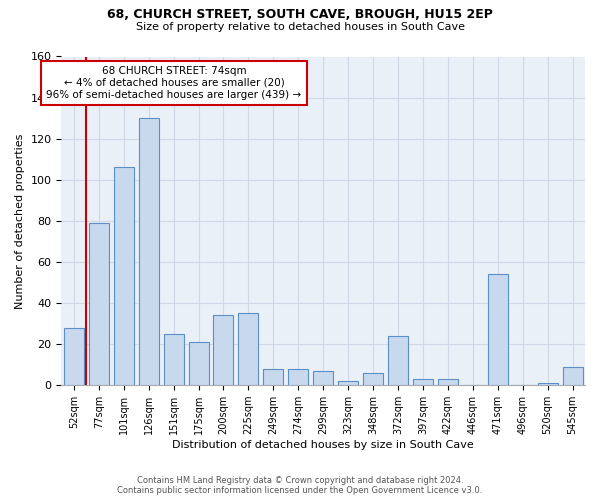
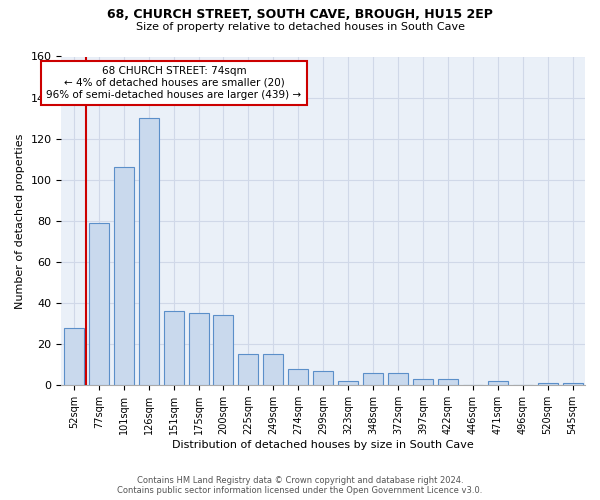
151sqm: 25 -> 36
175sqm: 21 -> 35
225sqm: 35 -> 15
249sqm: 8 -> 15
372sqm: 24 -> 6
471sqm: 54 -> 2
545sqm: 9 -> 1
